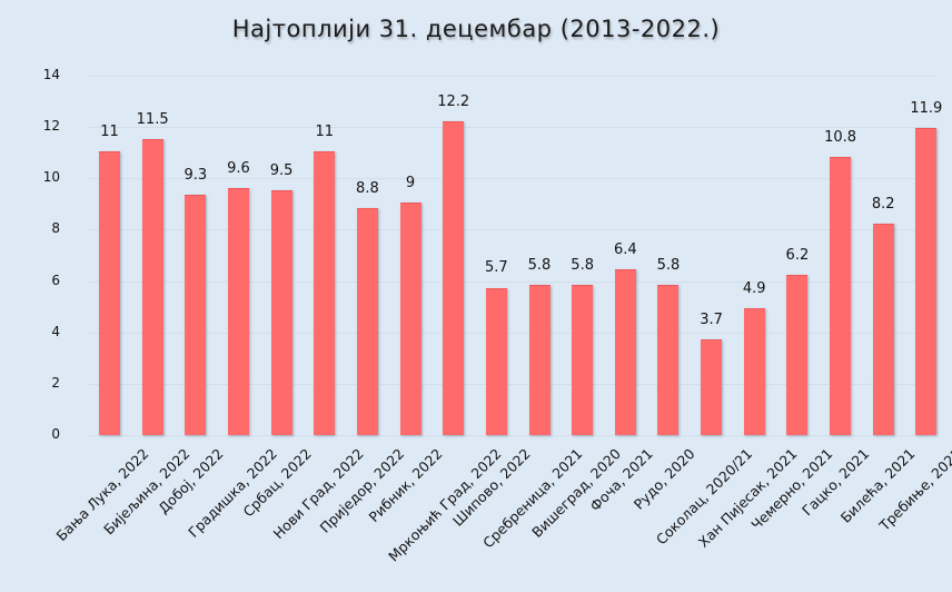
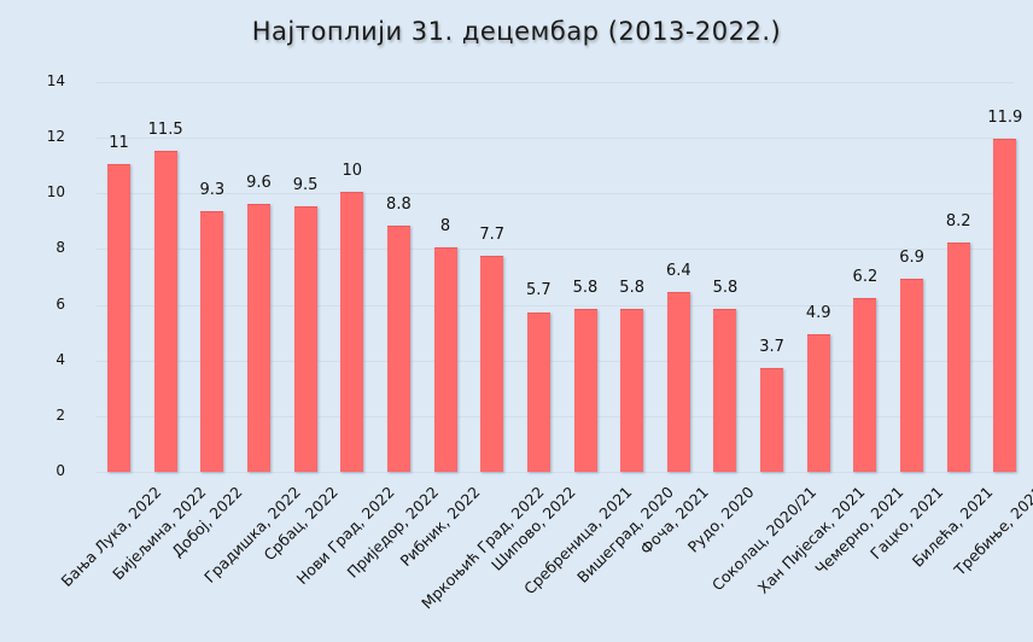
Нови Град, 2022: 11 -> 10
Рибник, 2022: 9 -> 8
Мркоњић Град, 2022: 12.2 -> 7.7
Гацко, 2021: 10.8 -> 6.9
